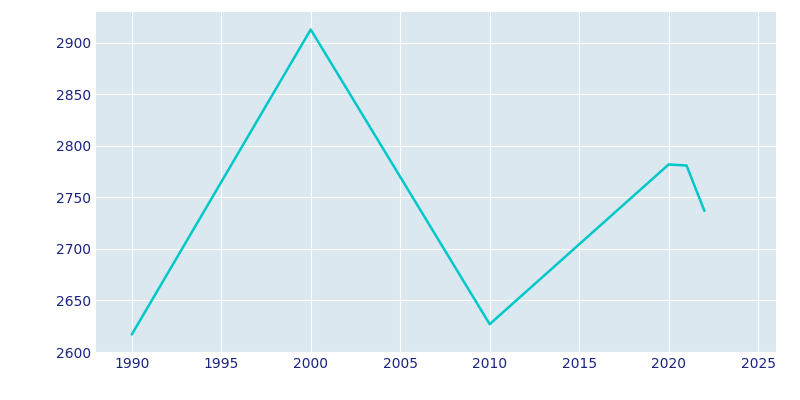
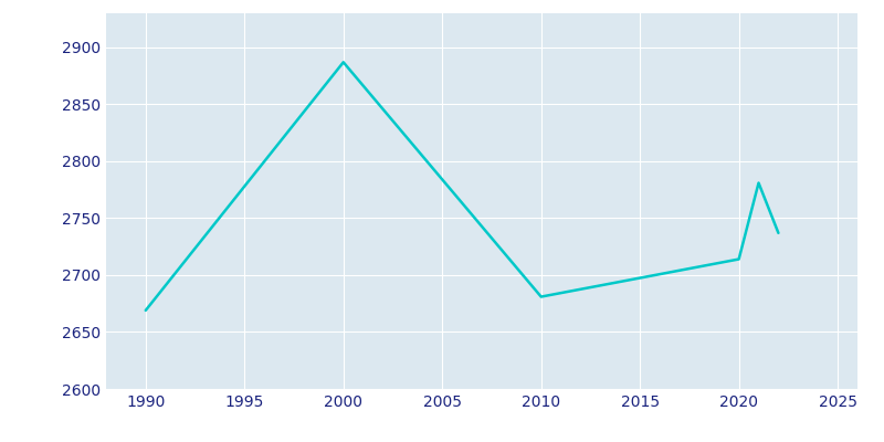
1990: 2617 -> 2669
2000: 2913 -> 2887
2010: 2627 -> 2681
2020: 2782 -> 2714
